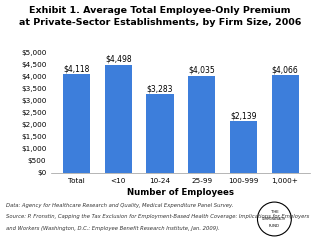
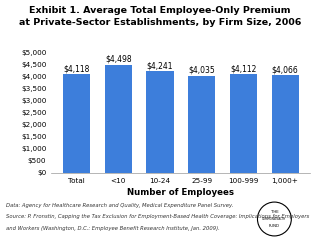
10-24: $3,283 -> $4,241
100-999: $2,139 -> $4,112
